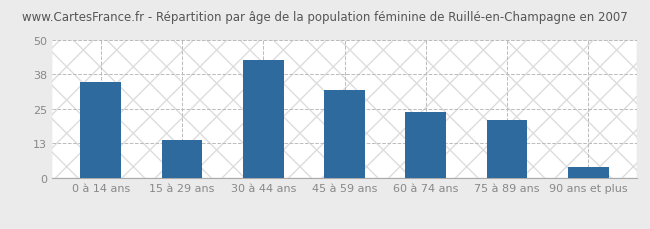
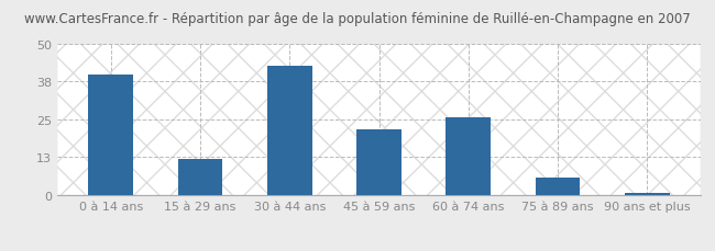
0 à 14 ans: 35 -> 40
15 à 29 ans: 14 -> 12
45 à 59 ans: 32 -> 22
60 à 74 ans: 24 -> 26
75 à 89 ans: 21 -> 6
90 ans et plus: 4 -> 1
